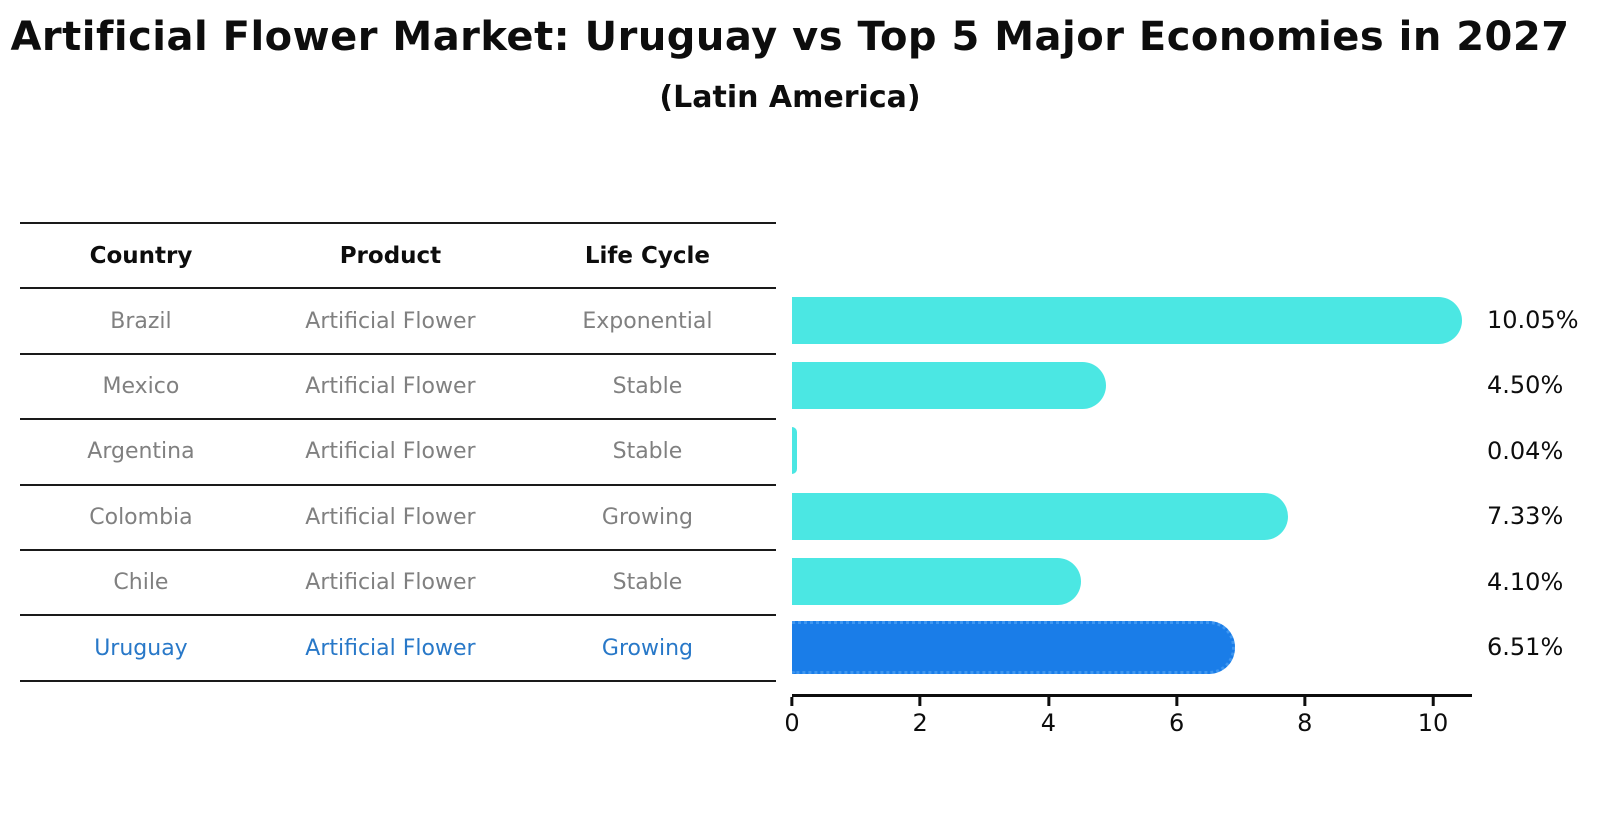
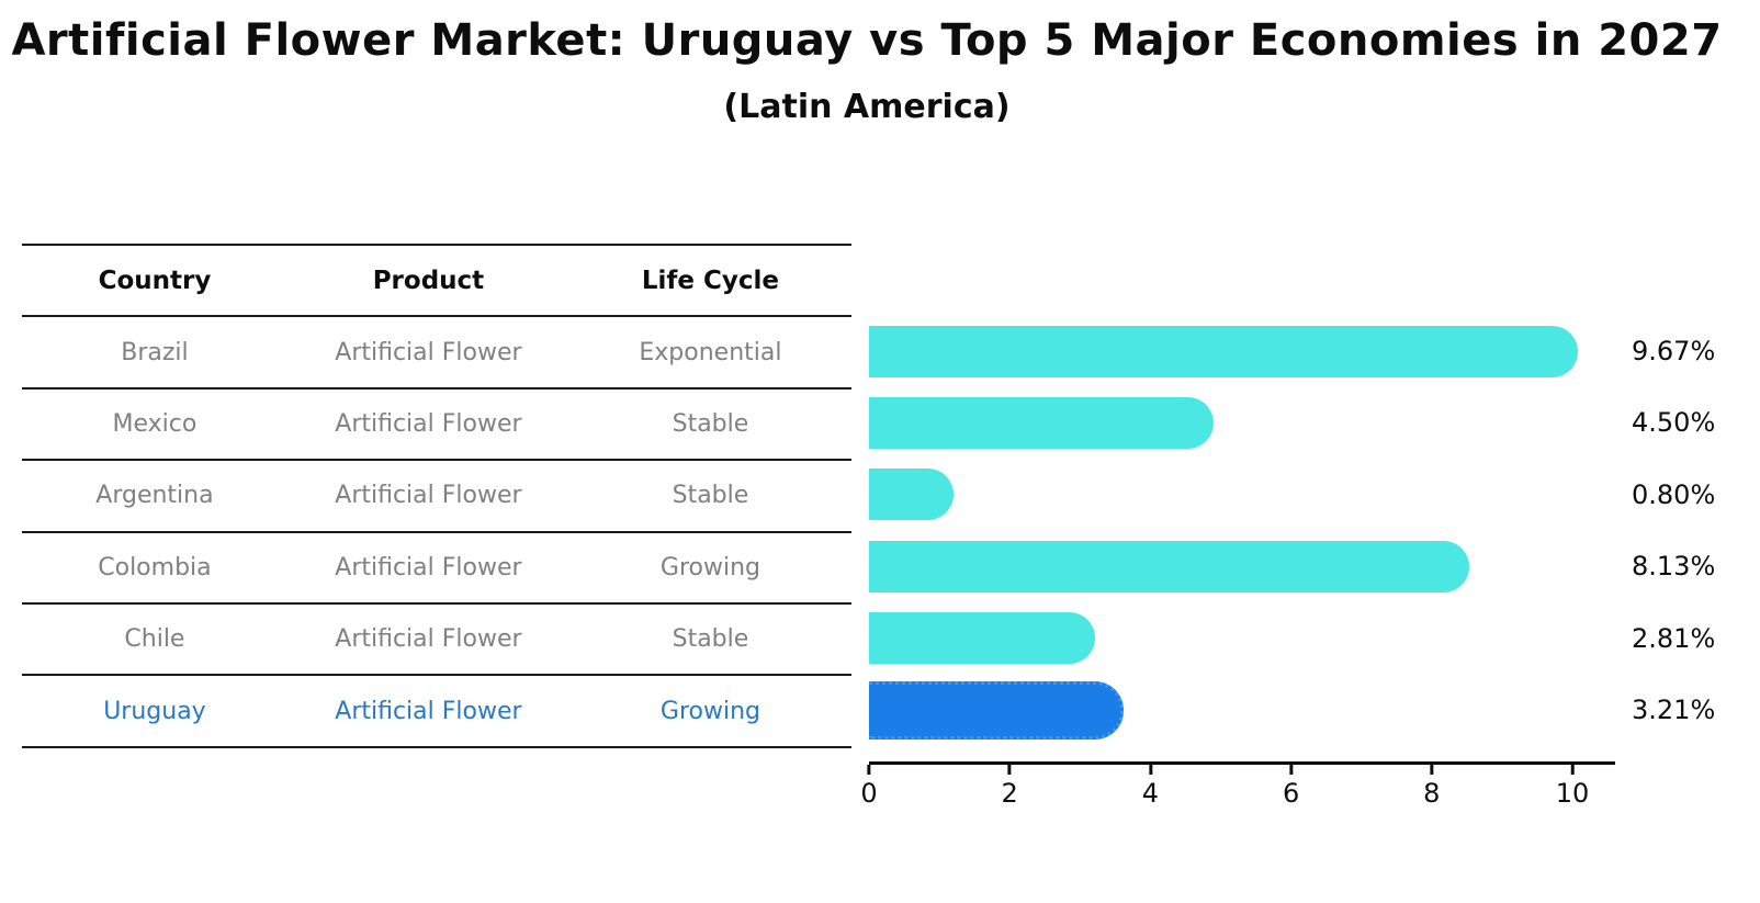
Brazil: 10.05% -> 9.67%
Argentina: 0.04% -> 0.80%
Colombia: 7.33% -> 8.13%
Chile: 4.10% -> 2.81%
Uruguay: 6.51% -> 3.21%
